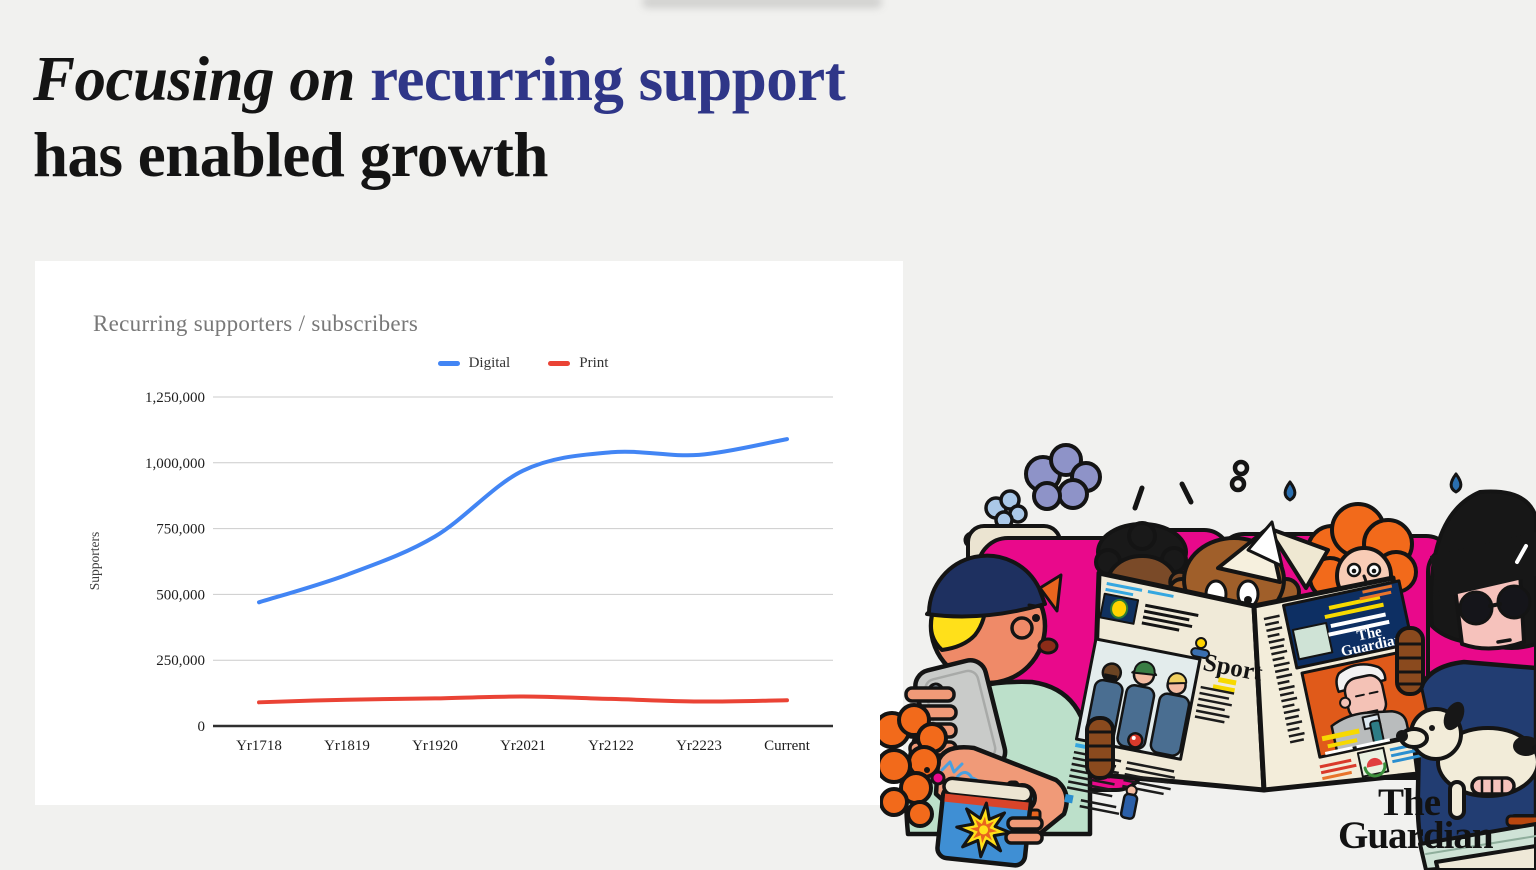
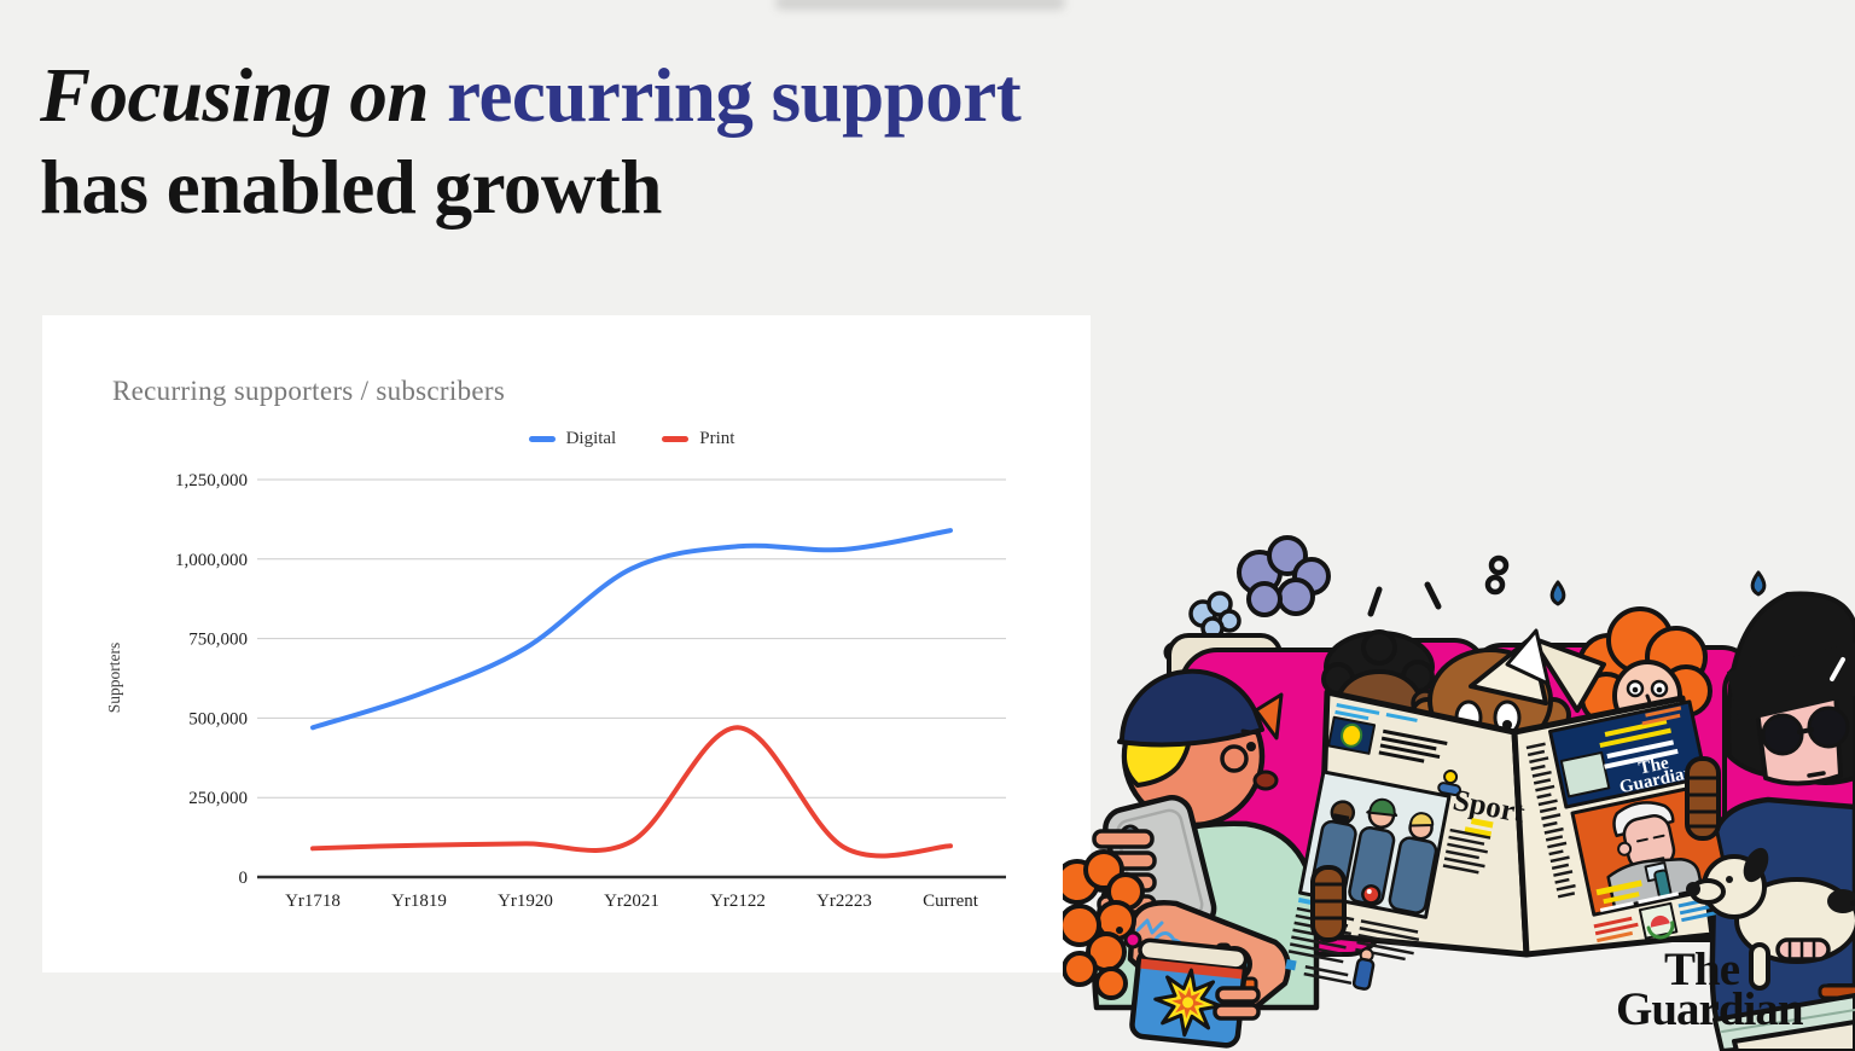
Print/Yr2122: 100000 -> 470000
